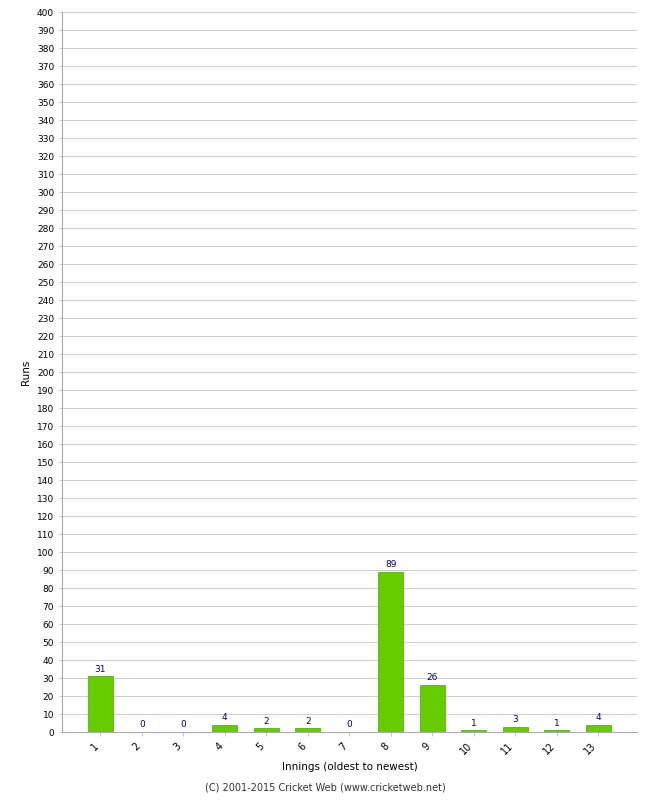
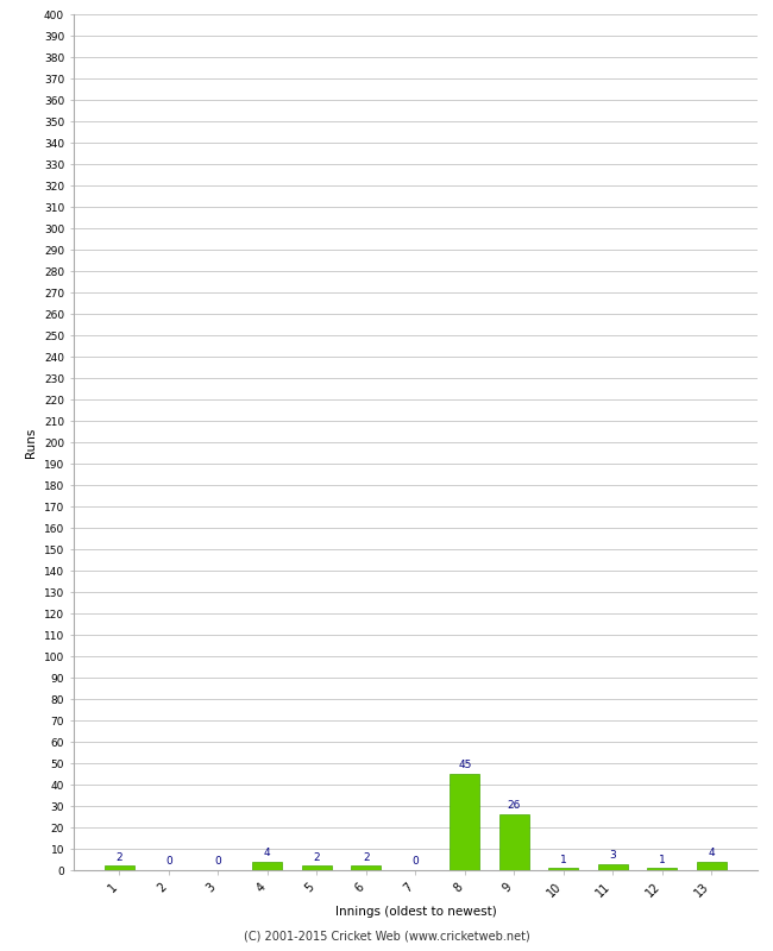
1: 31 -> 2
8: 89 -> 45
